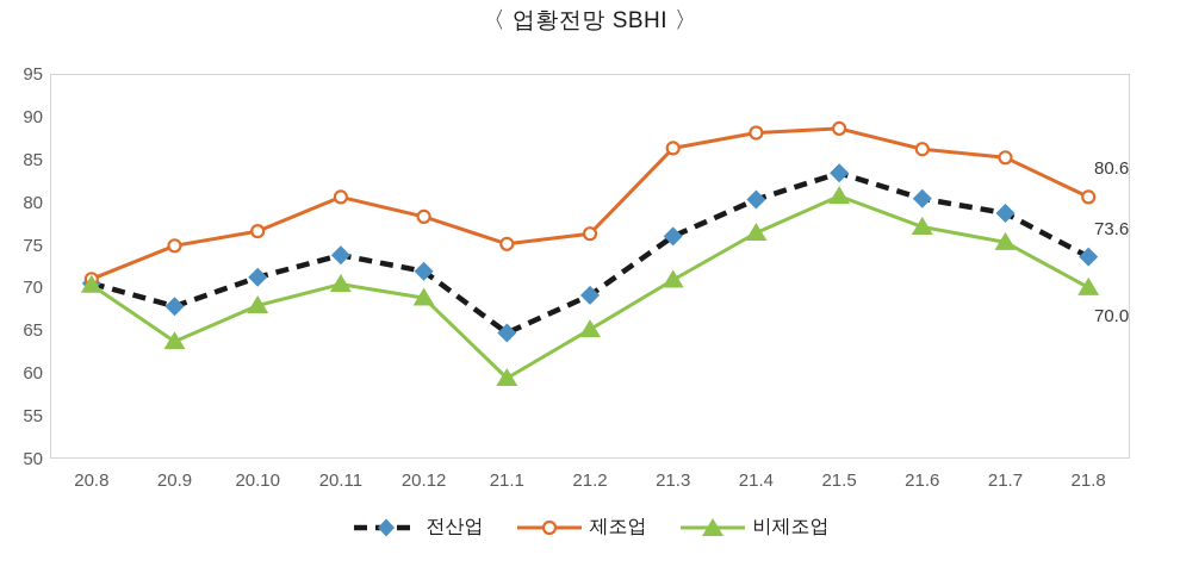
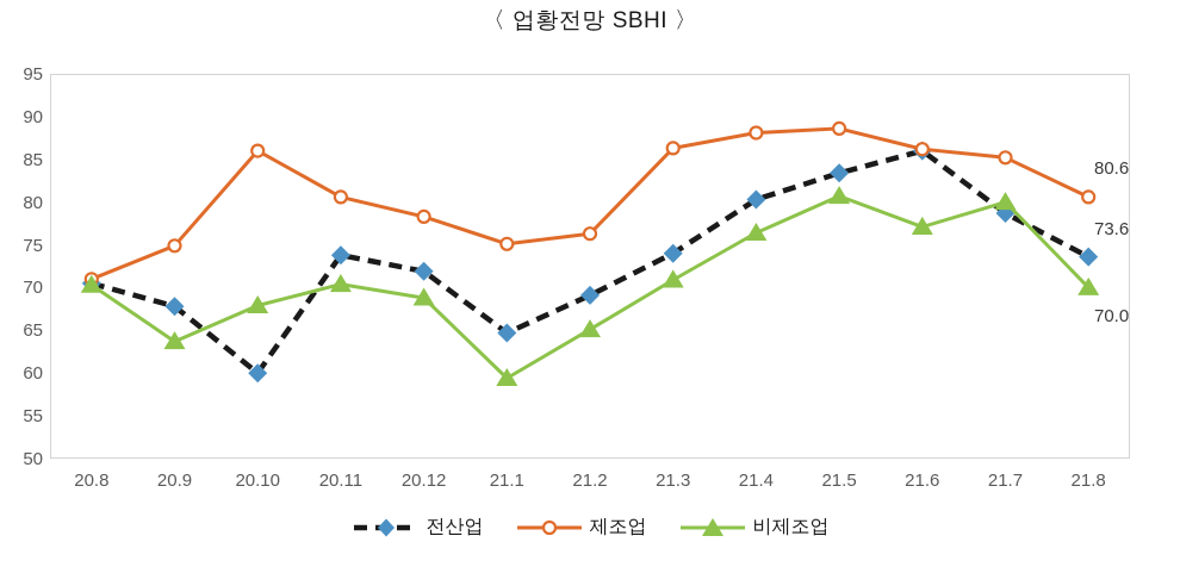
전산업/20.10: 71 -> 60
제조업/20.10: 77 -> 86
전산업/21.3: 76 -> 74
전산업/21.6: 80 -> 86
비제조업/21.7: 75 -> 80
